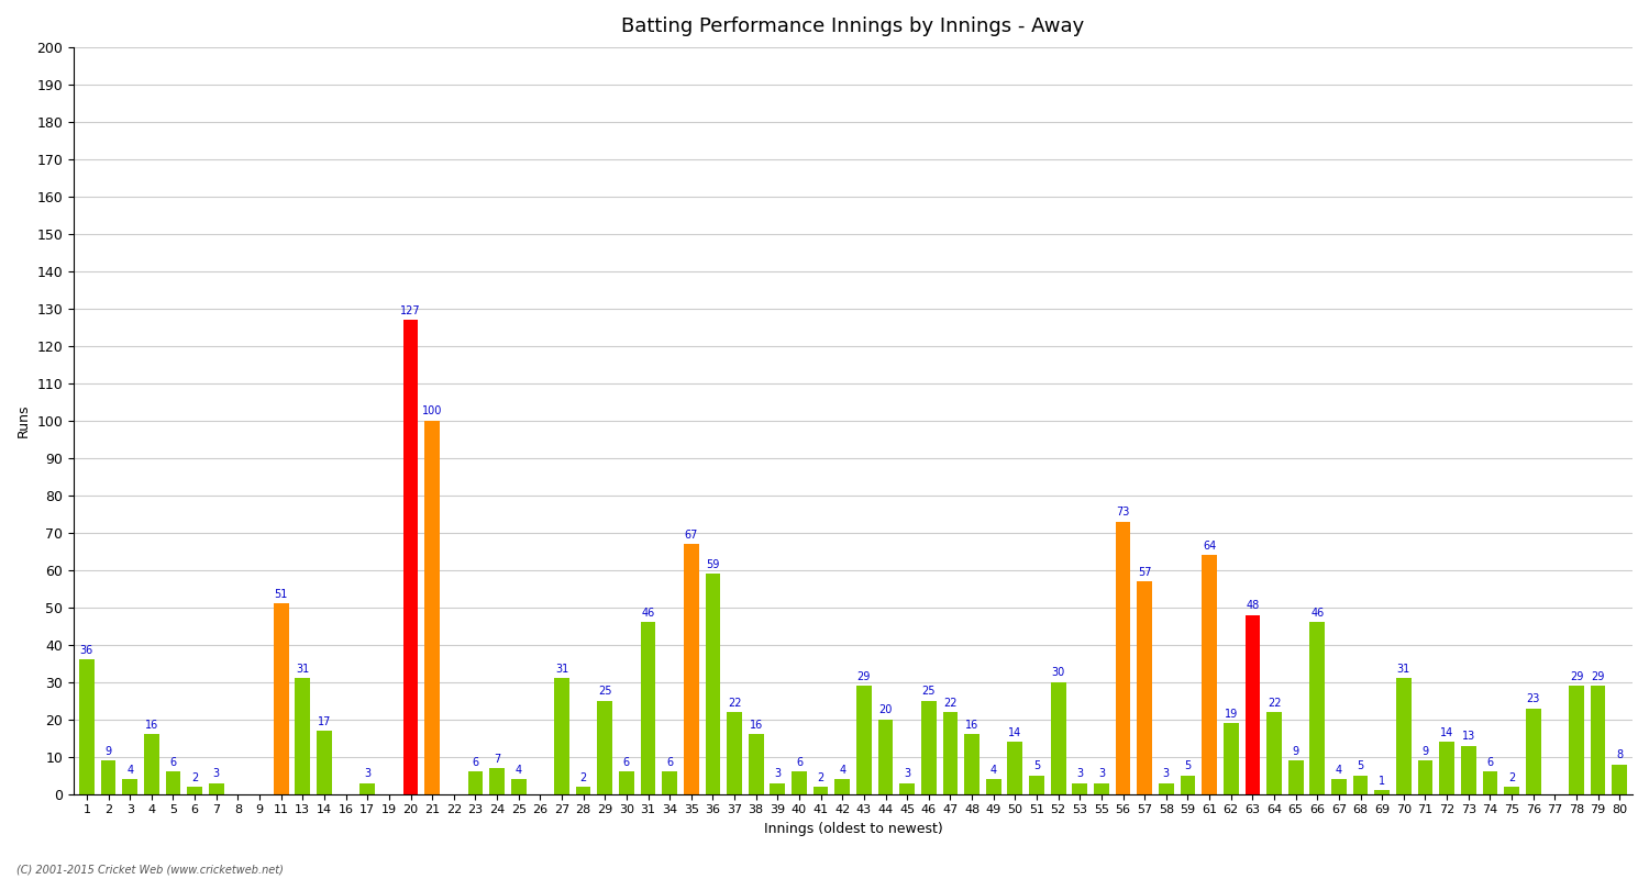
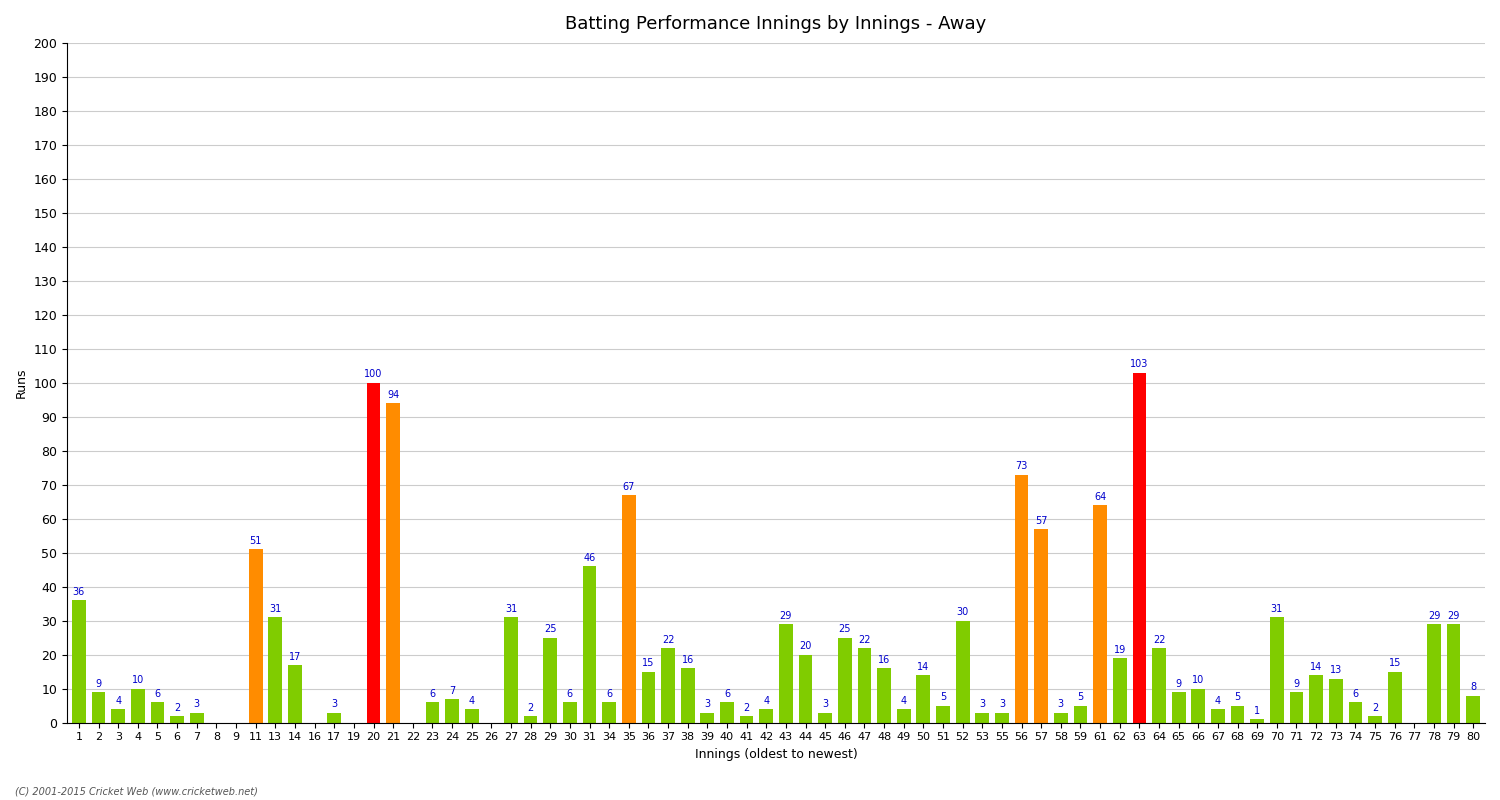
4: 16 -> 10
20: 127 -> 100
21: 100 -> 94
36: 59 -> 15
63: 48 -> 103
66: 46 -> 10
76: 23 -> 15
